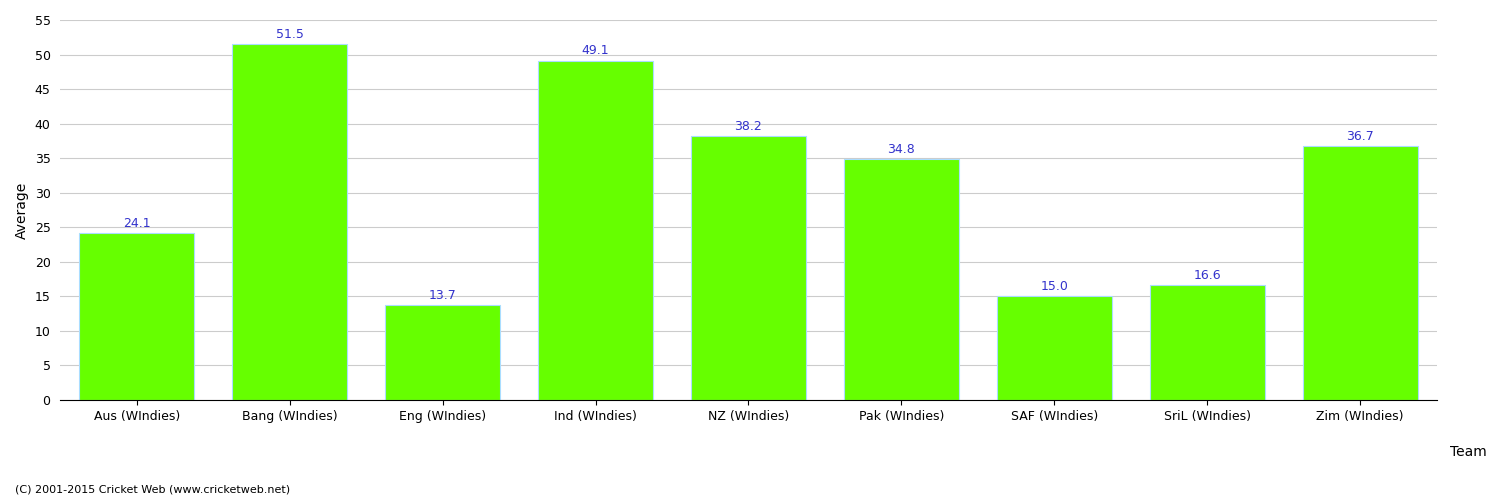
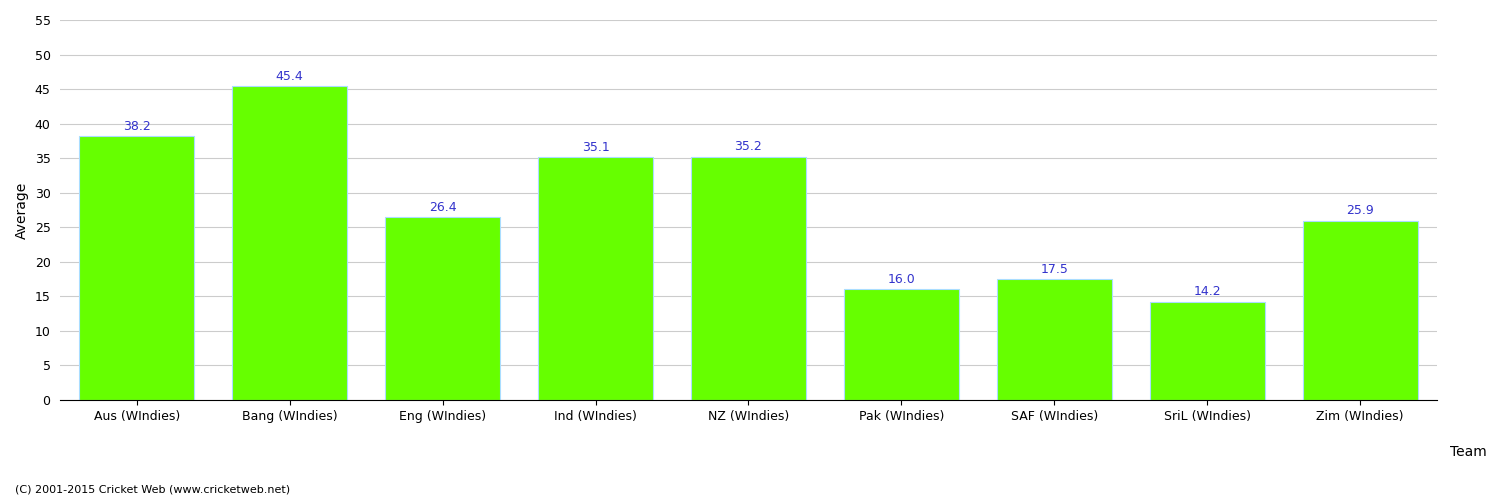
Aus (WIndies): 24.1 -> 38.2
Bang (WIndies): 51.5 -> 45.4
Eng (WIndies): 13.7 -> 26.4
Ind (WIndies): 49.1 -> 35.1
NZ (WIndies): 38.2 -> 35.2
Pak (WIndies): 34.8 -> 16.0
SAF (WIndies): 15.0 -> 17.5
SriL (WIndies): 16.6 -> 14.2
Zim (WIndies): 36.7 -> 25.9
